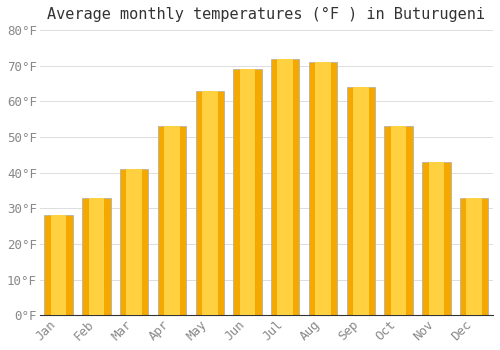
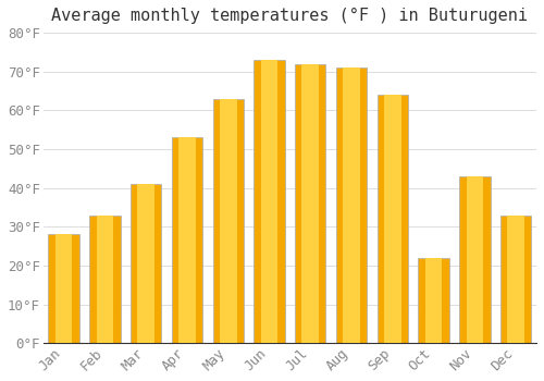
Jun: 69°F -> 73°F
Oct: 53°F -> 22°F
